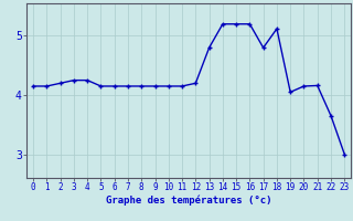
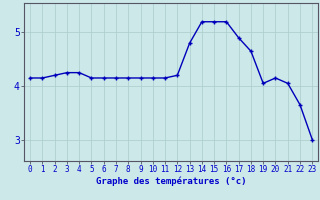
17: 4.80 -> 4.90
18: 5.12 -> 4.65
21: 4.16 -> 4.05
